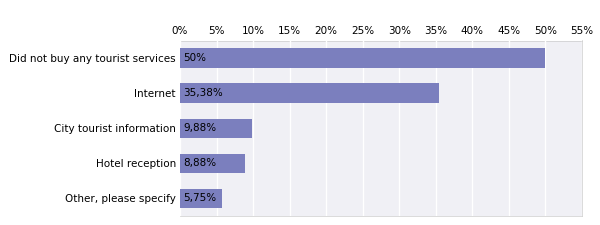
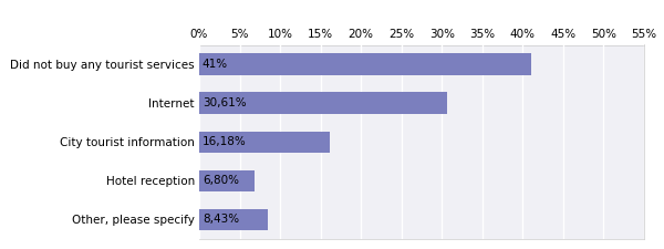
Did not buy any tourist services: 50% -> 41%
Internet: 35,38% -> 30,61%
City tourist information: 9,88% -> 16,18%
Hotel reception: 8,88% -> 6,80%
Other, please specify: 5,75% -> 8,43%
